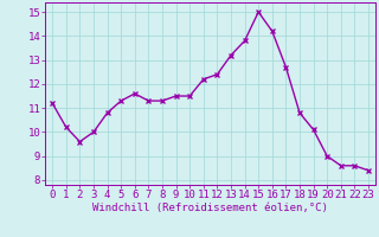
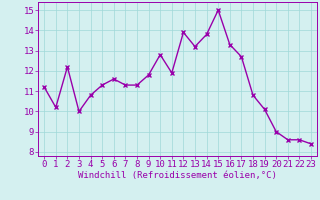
2: 9.6 -> 12.2
9: 11.5 -> 11.8
10: 11.5 -> 12.8
11: 12.2 -> 11.9
12: 12.4 -> 13.9
16: 14.2 -> 13.3
